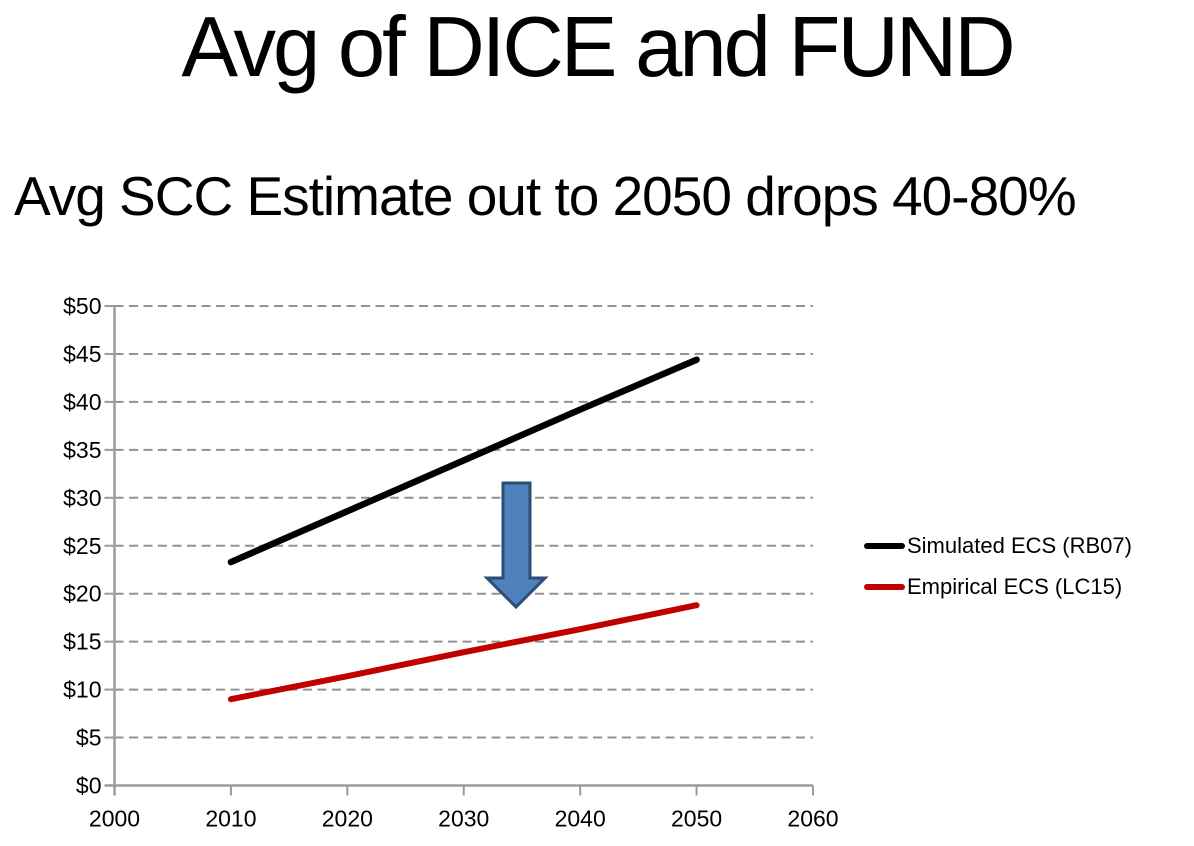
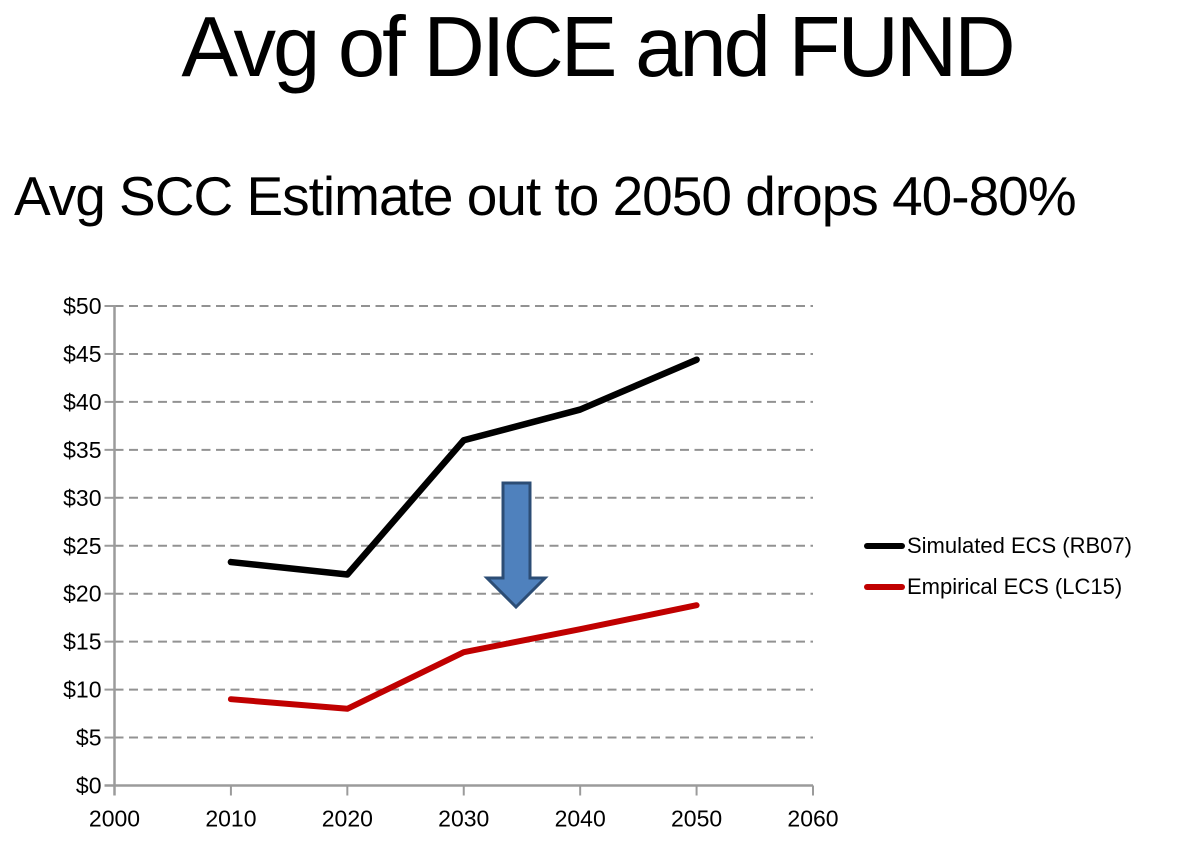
Simulated ECS (RB07)/2020: $29 -> $22
Empirical ECS (LC15)/2020: $11 -> $8
Simulated ECS (RB07)/2030: $34 -> $36
